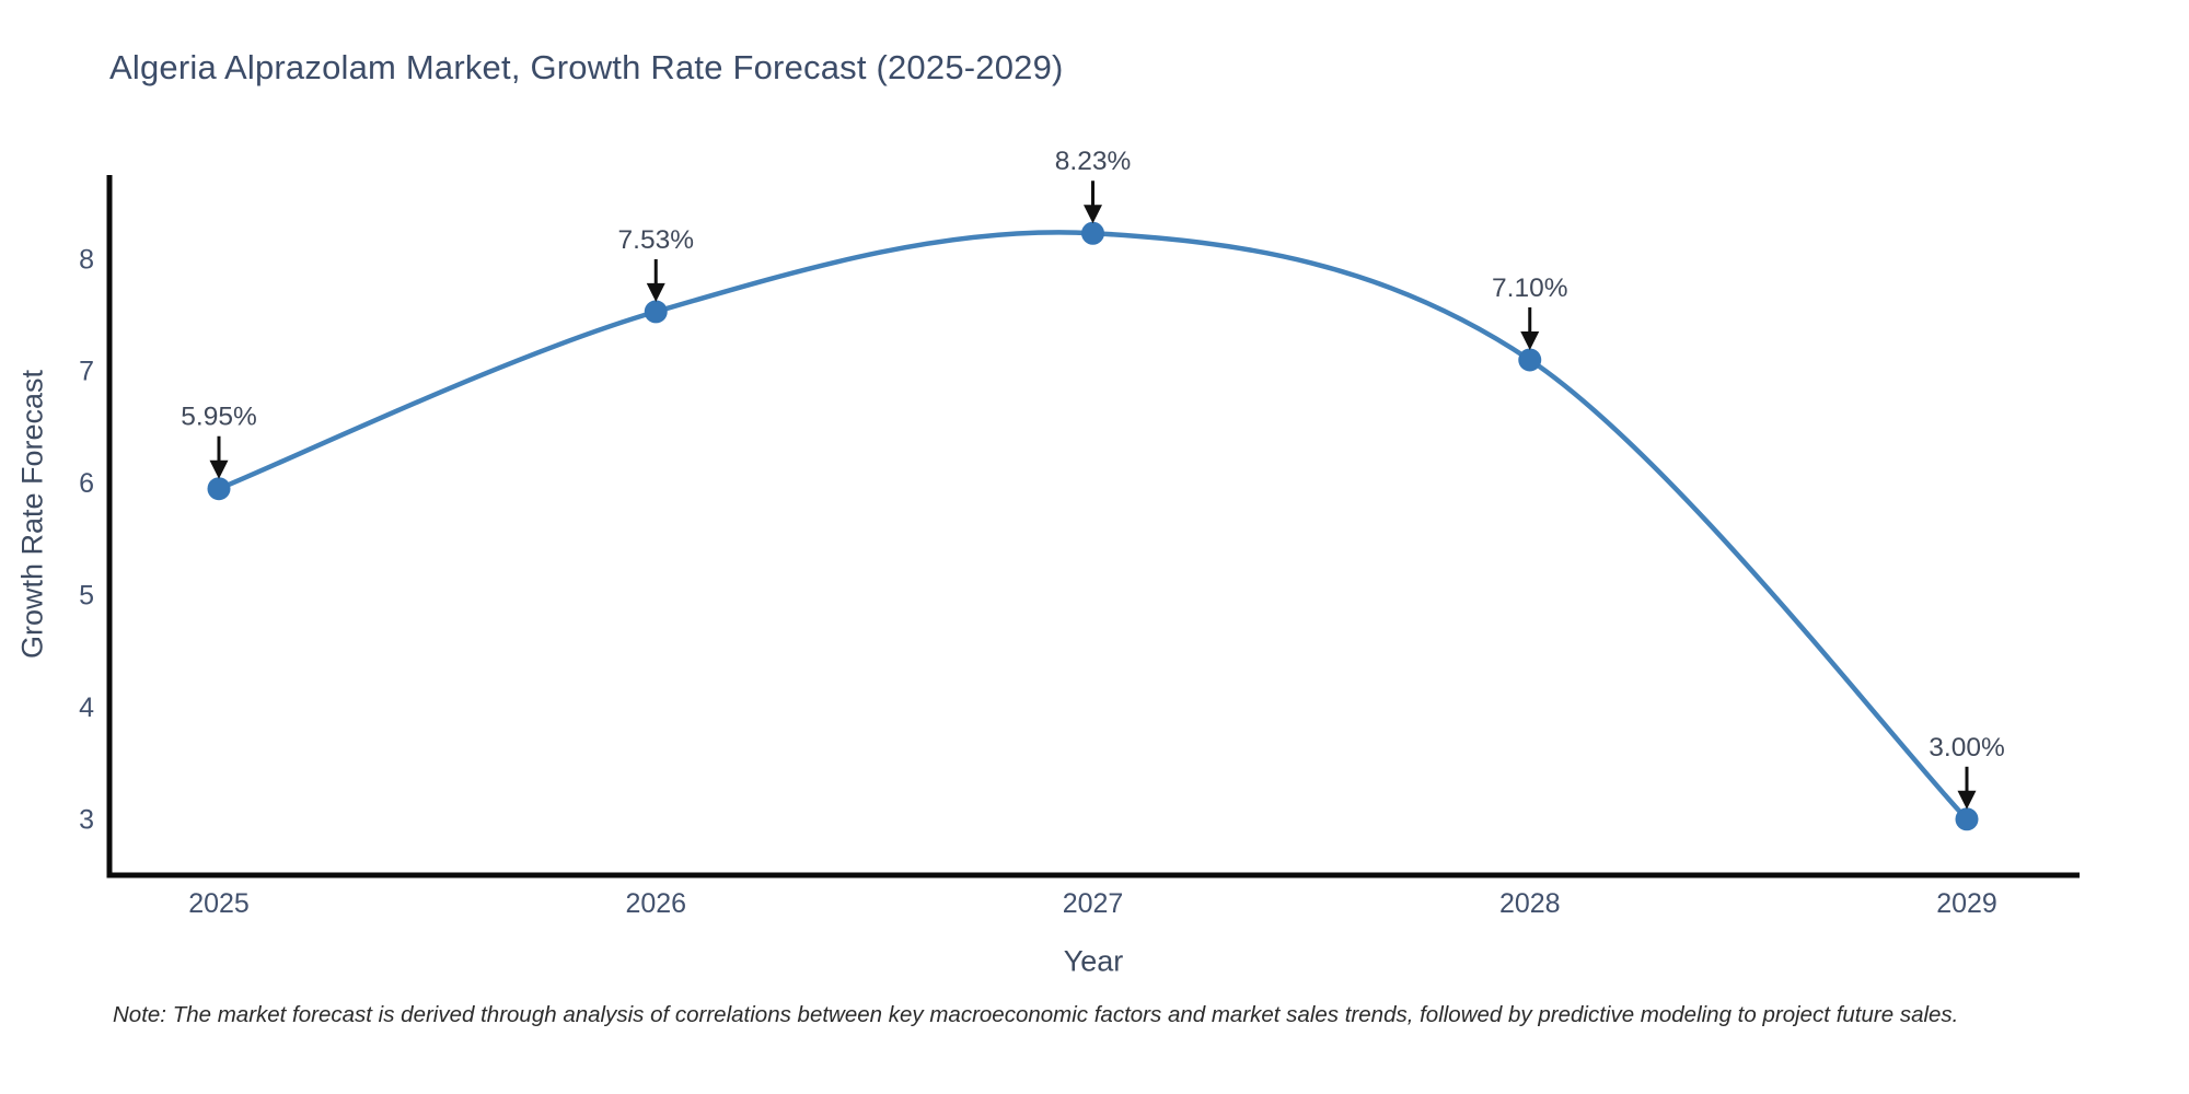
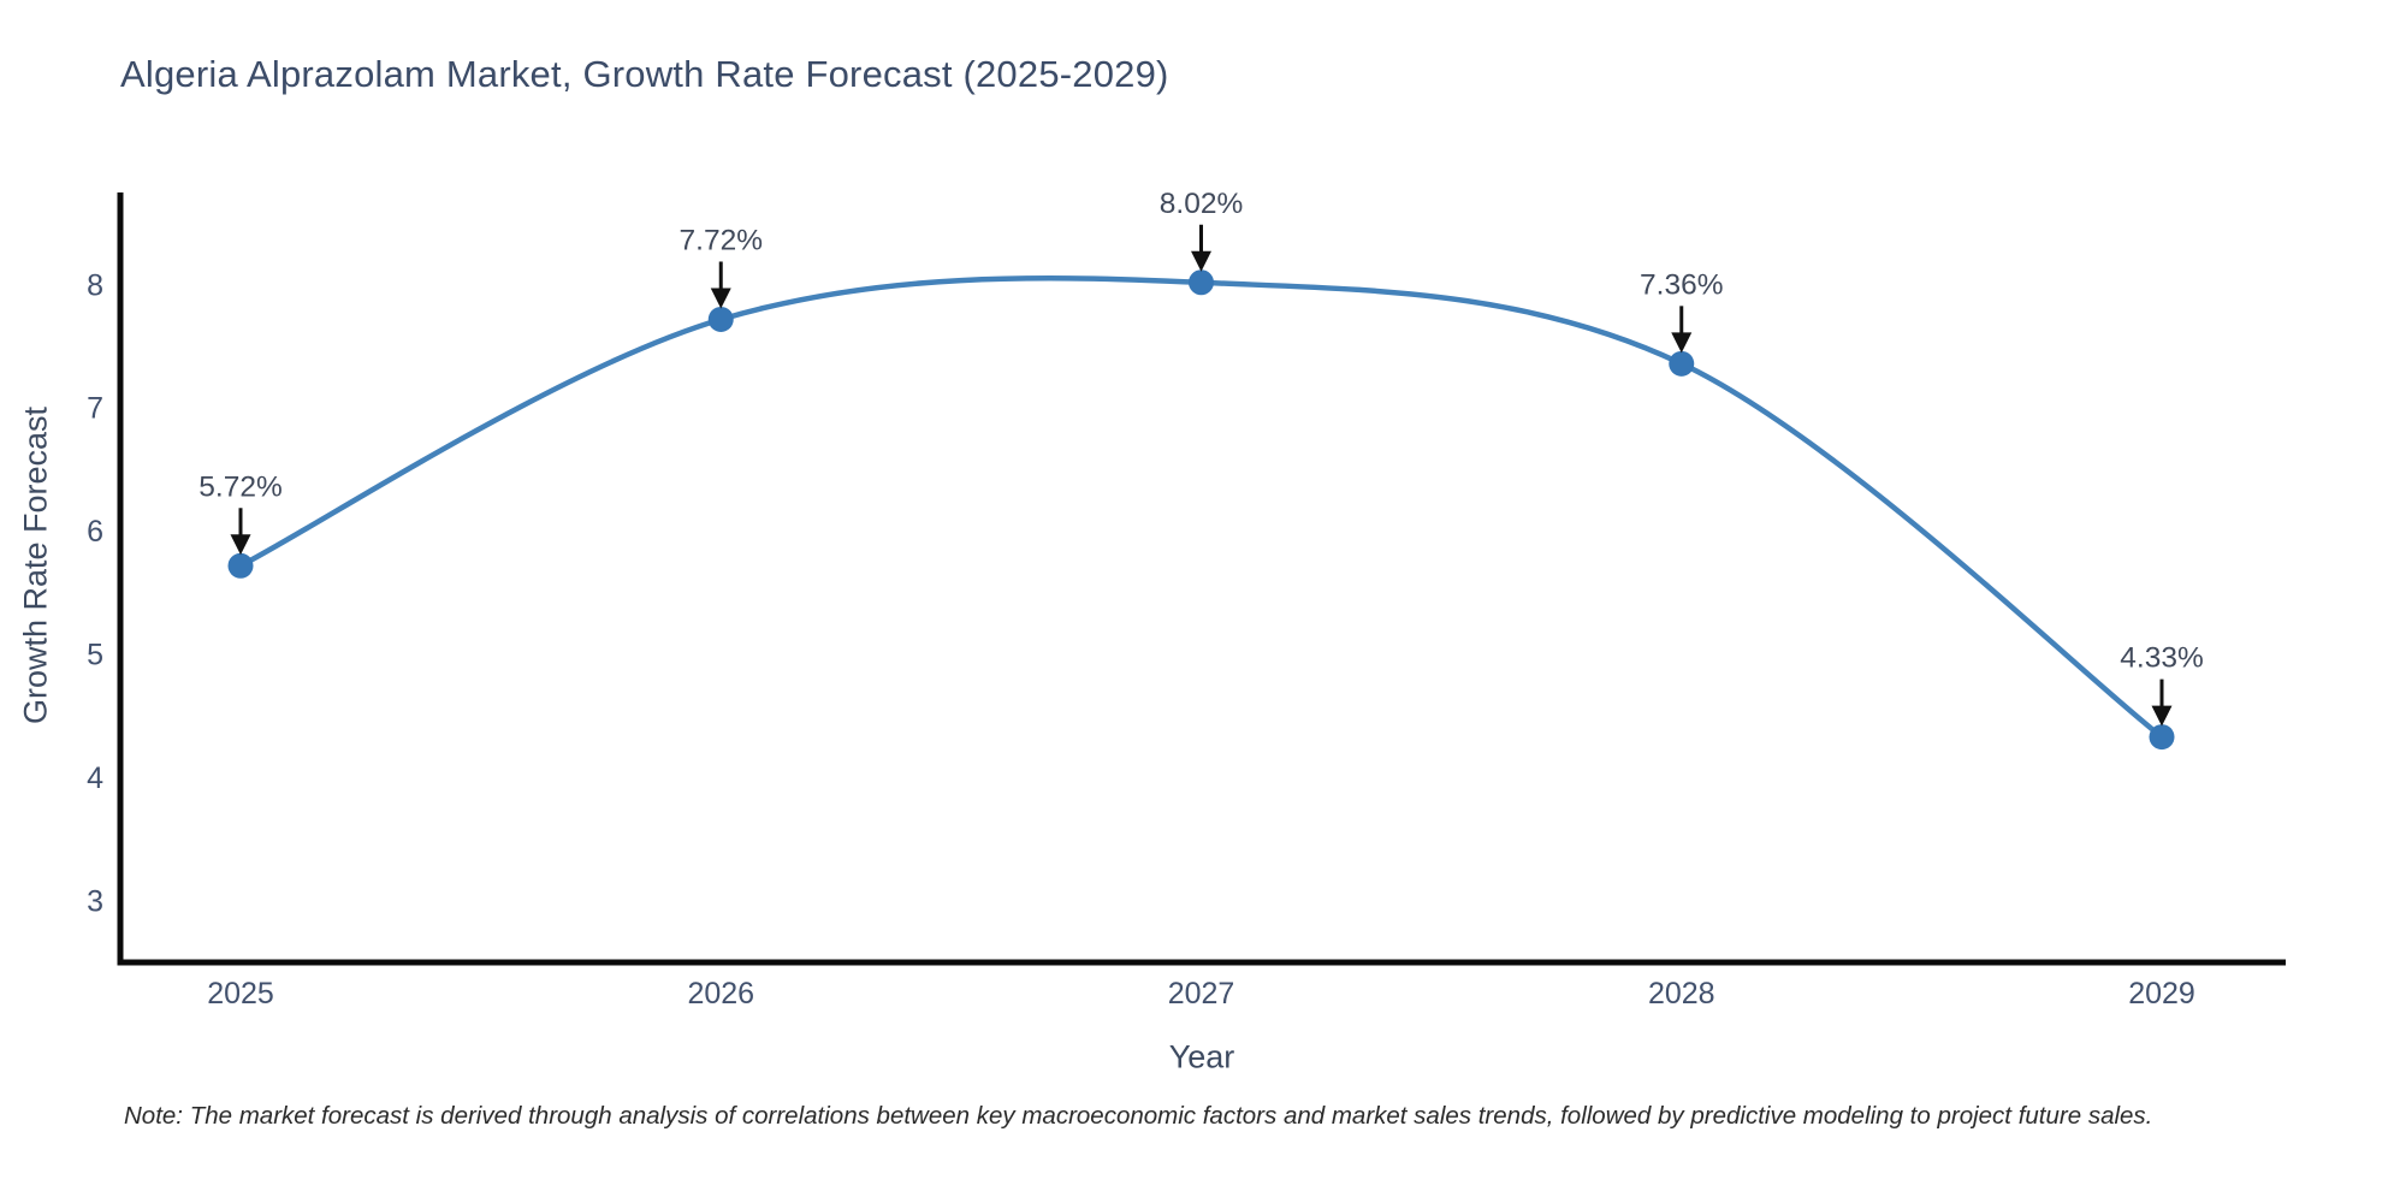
2025: 5.95% -> 5.72%
2026: 7.53% -> 7.72%
2027: 8.23% -> 8.02%
2028: 7.10% -> 7.36%
2029: 3.00% -> 4.33%
